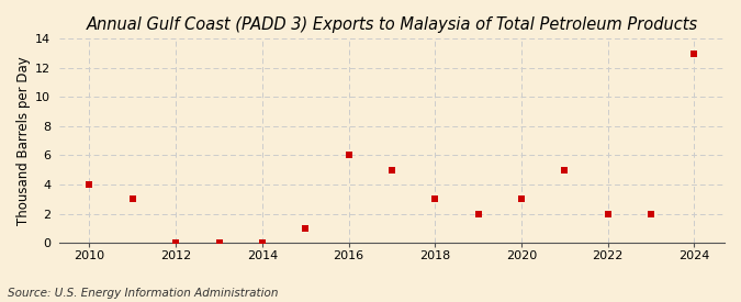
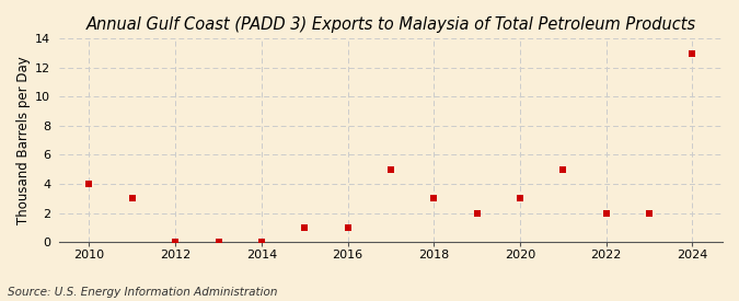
2016: 6 -> 1
